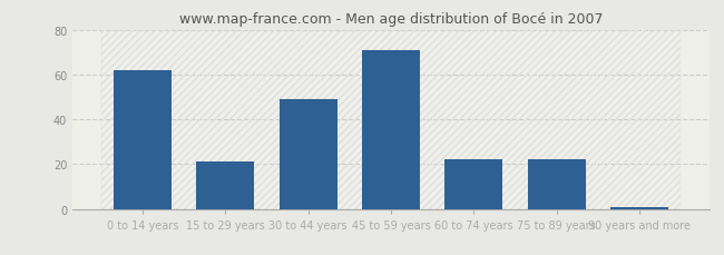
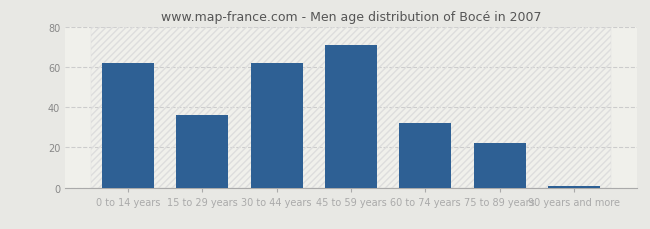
15 to 29 years: 21 -> 36
30 to 44 years: 49 -> 62
60 to 74 years: 22 -> 32
